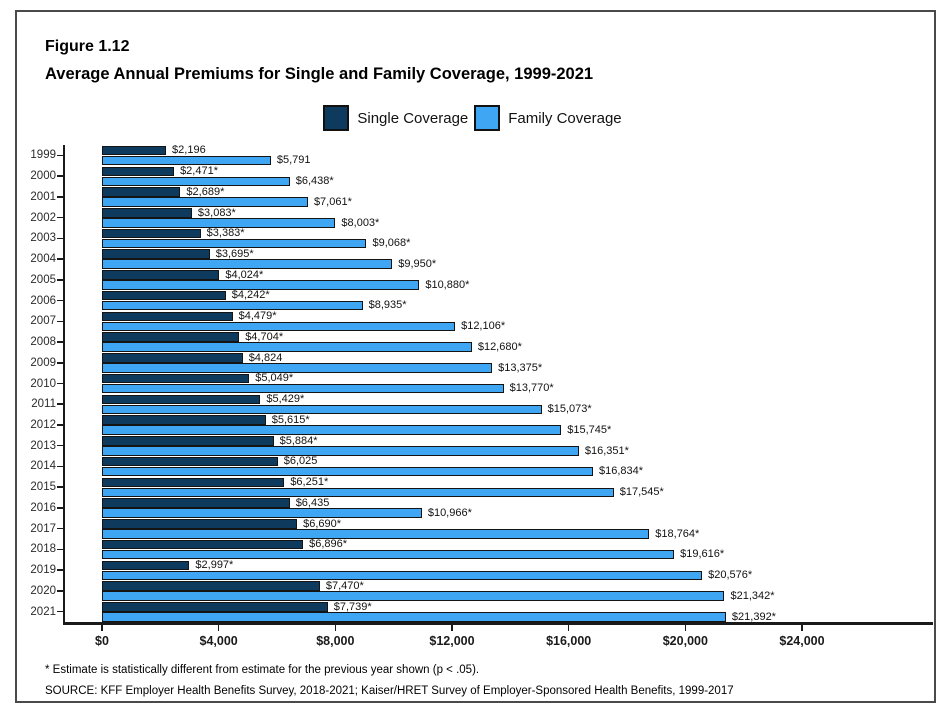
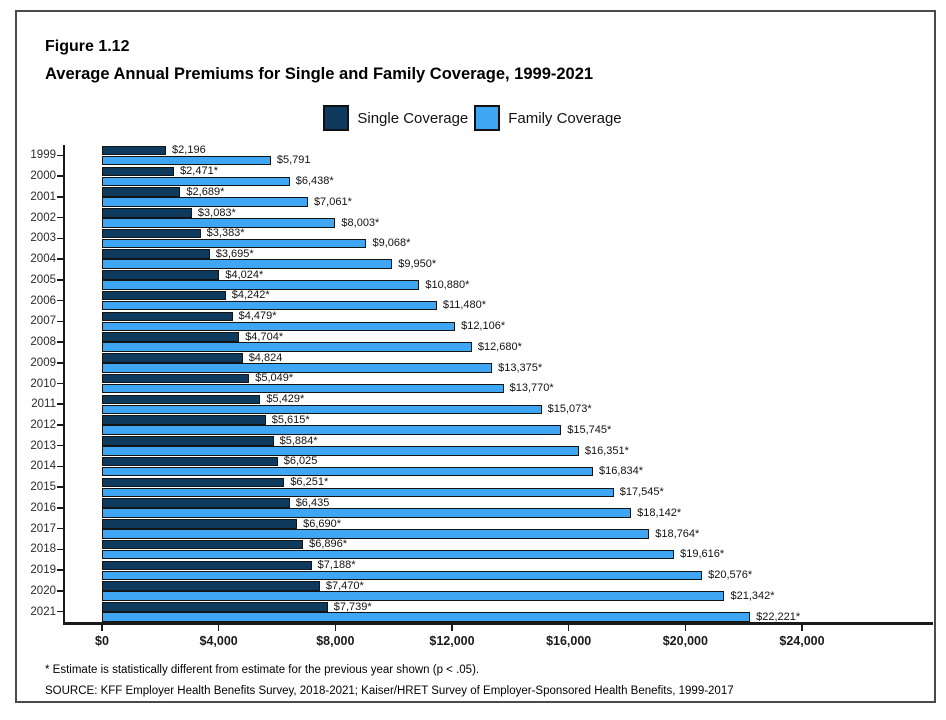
Family Coverage/2006: 8,935 -> 11,480
Family Coverage/2016: 10,966 -> 18,142
Single Coverage/2019: 2,997 -> 7,188
Family Coverage/2021: 21,392 -> 22,221
